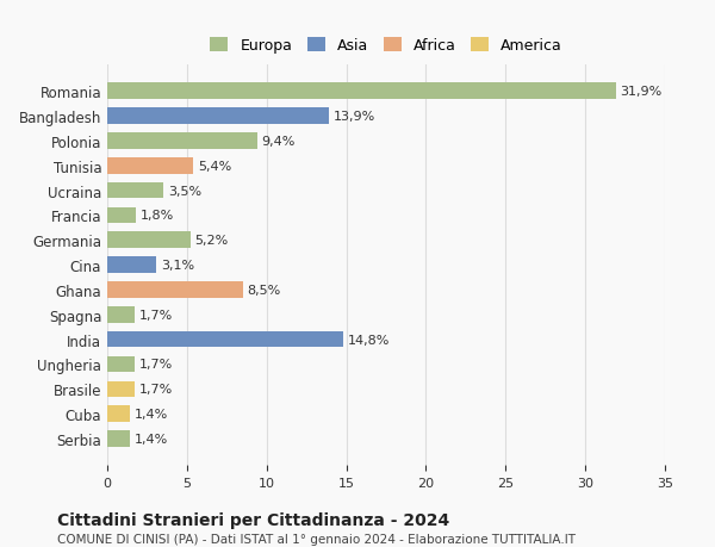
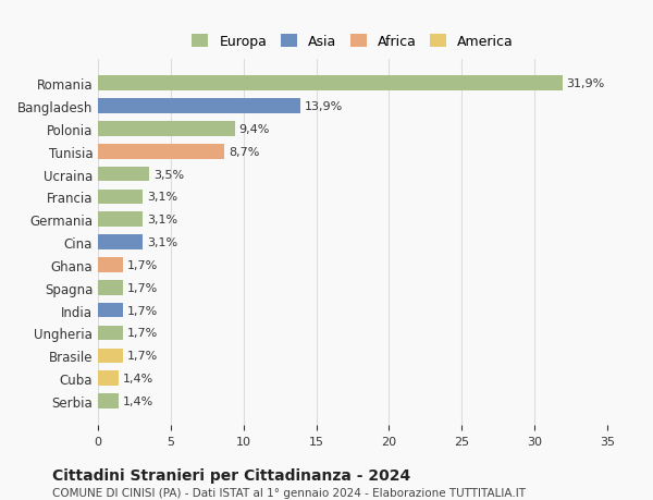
Tunisia: 5,4% -> 8,7%
Francia: 1,8% -> 3,1%
Germania: 5,2% -> 3,1%
Ghana: 8,5% -> 1,7%
India: 14,8% -> 1,7%
